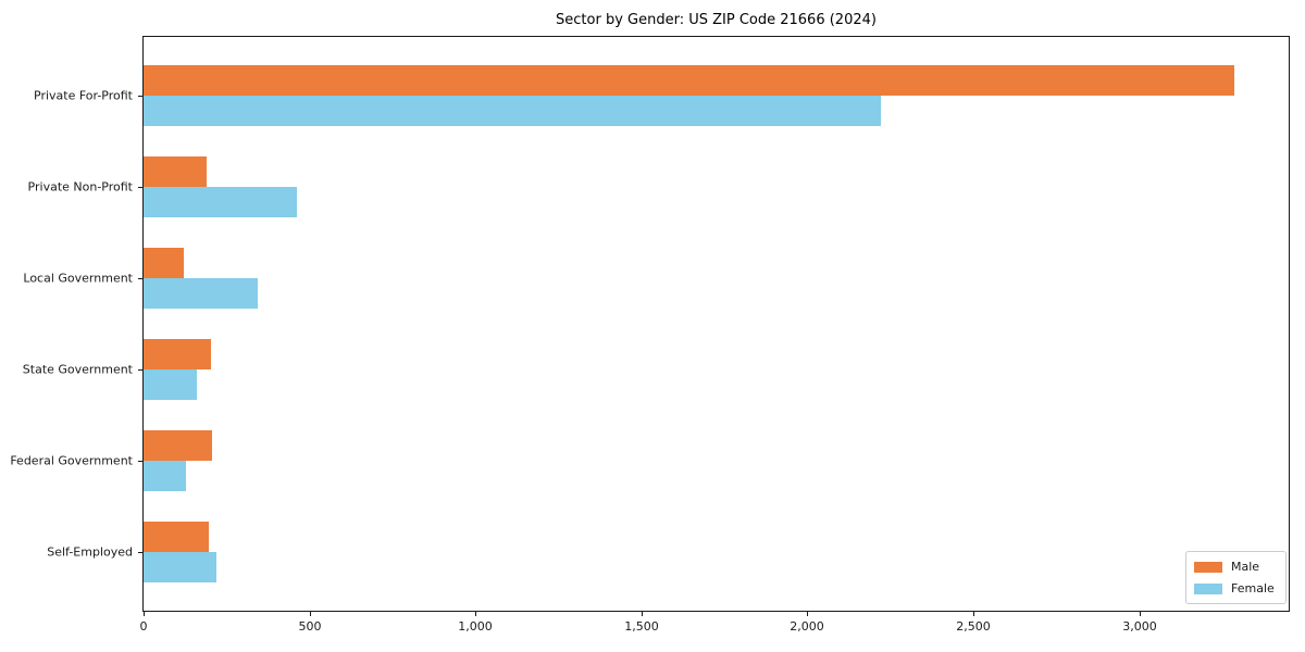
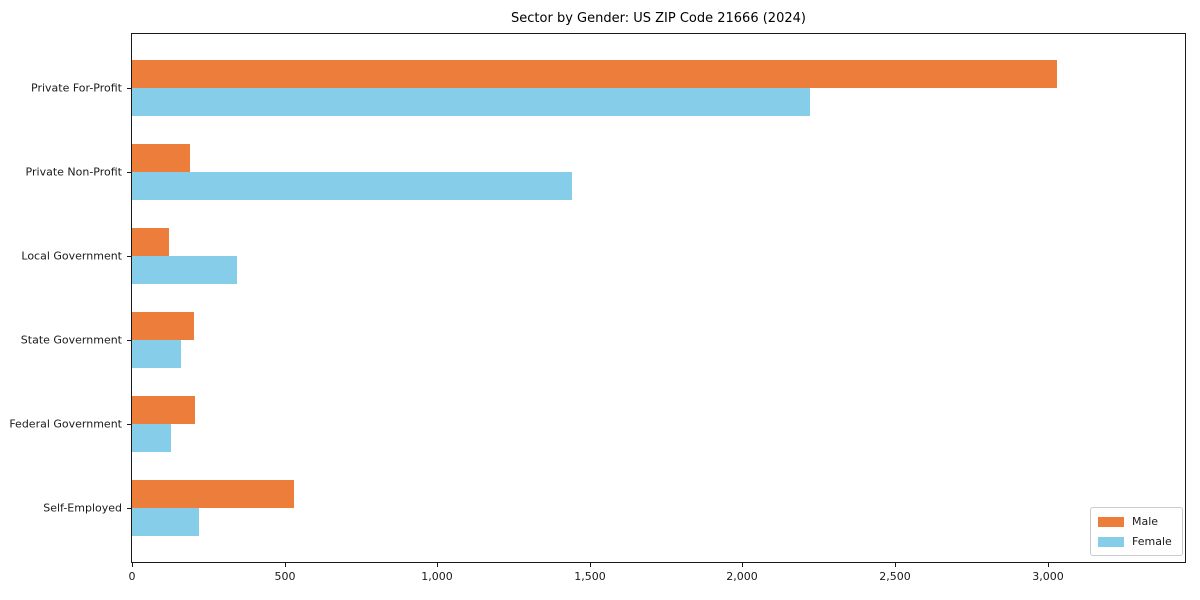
Male/Private For-Profit: 3280 -> 3030
Female/Private Non-Profit: 460 -> 1440
Male/Self-Employed: 200 -> 530
